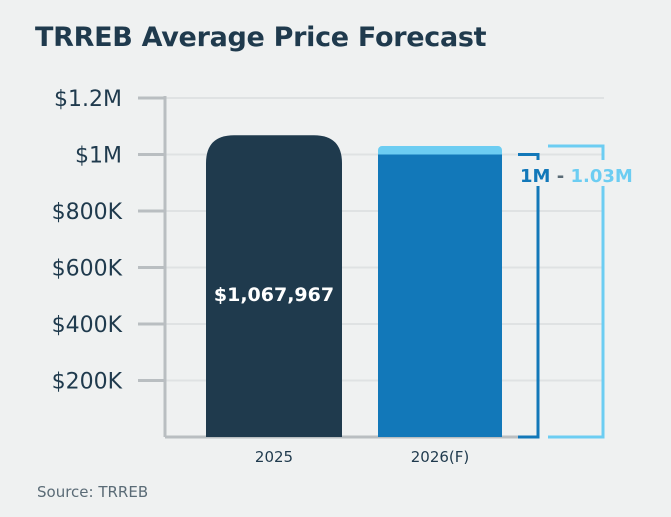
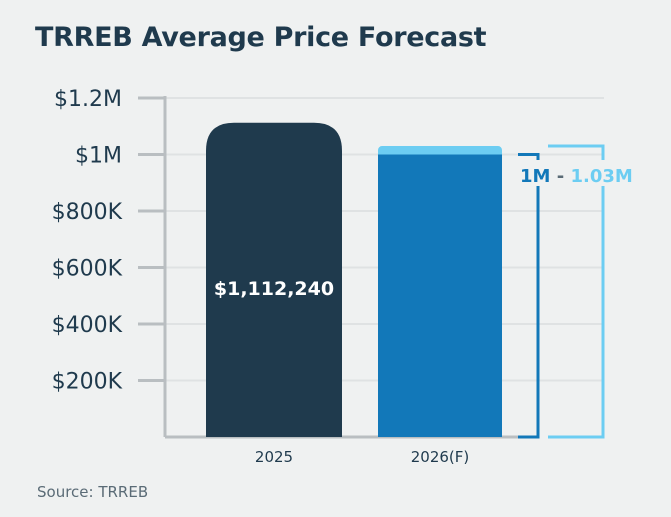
2025: $1,067,967 -> $1,112,240
